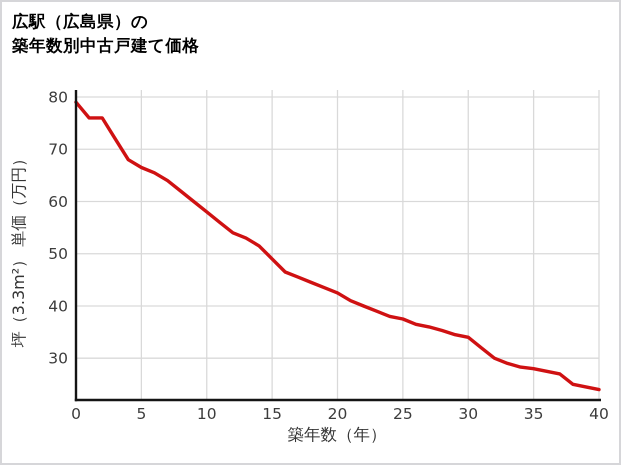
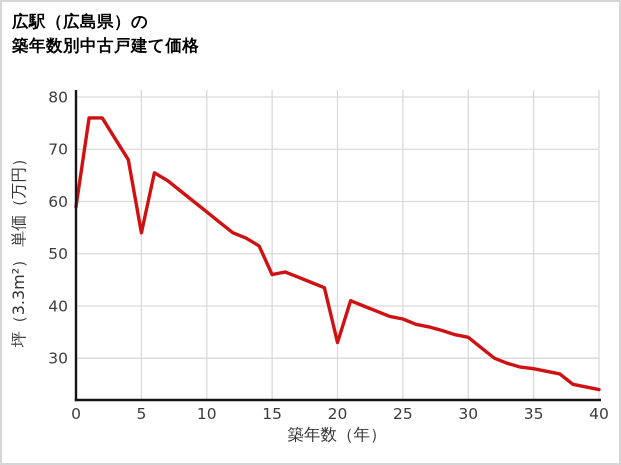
0: 79 -> 59
5: 66 -> 54
15: 49 -> 46
20: 42 -> 33
